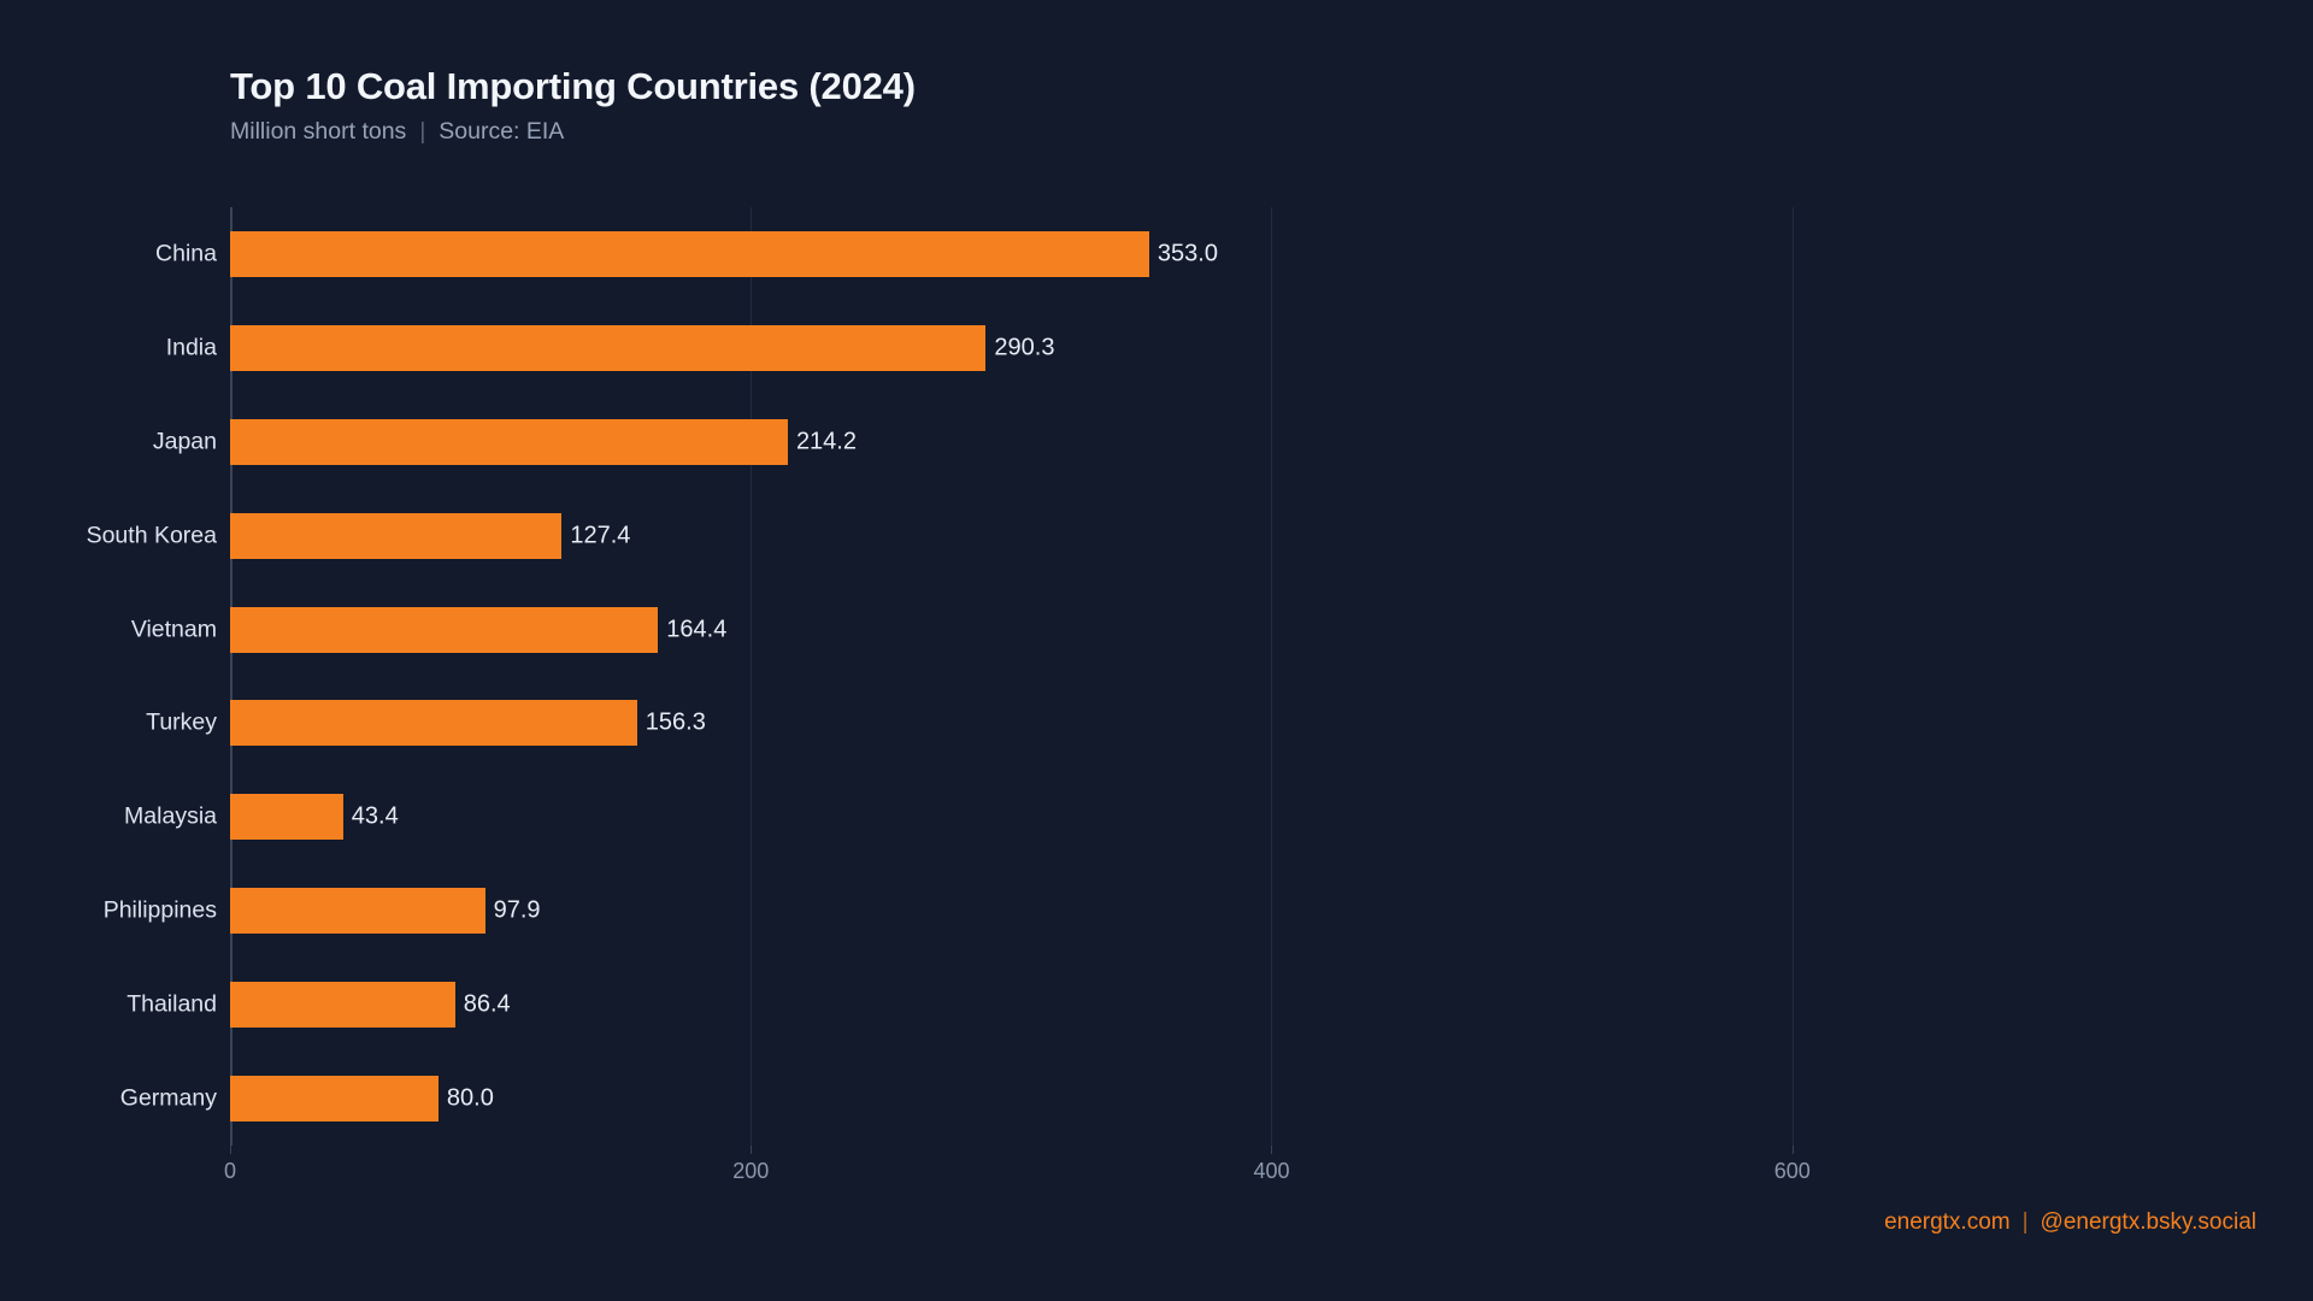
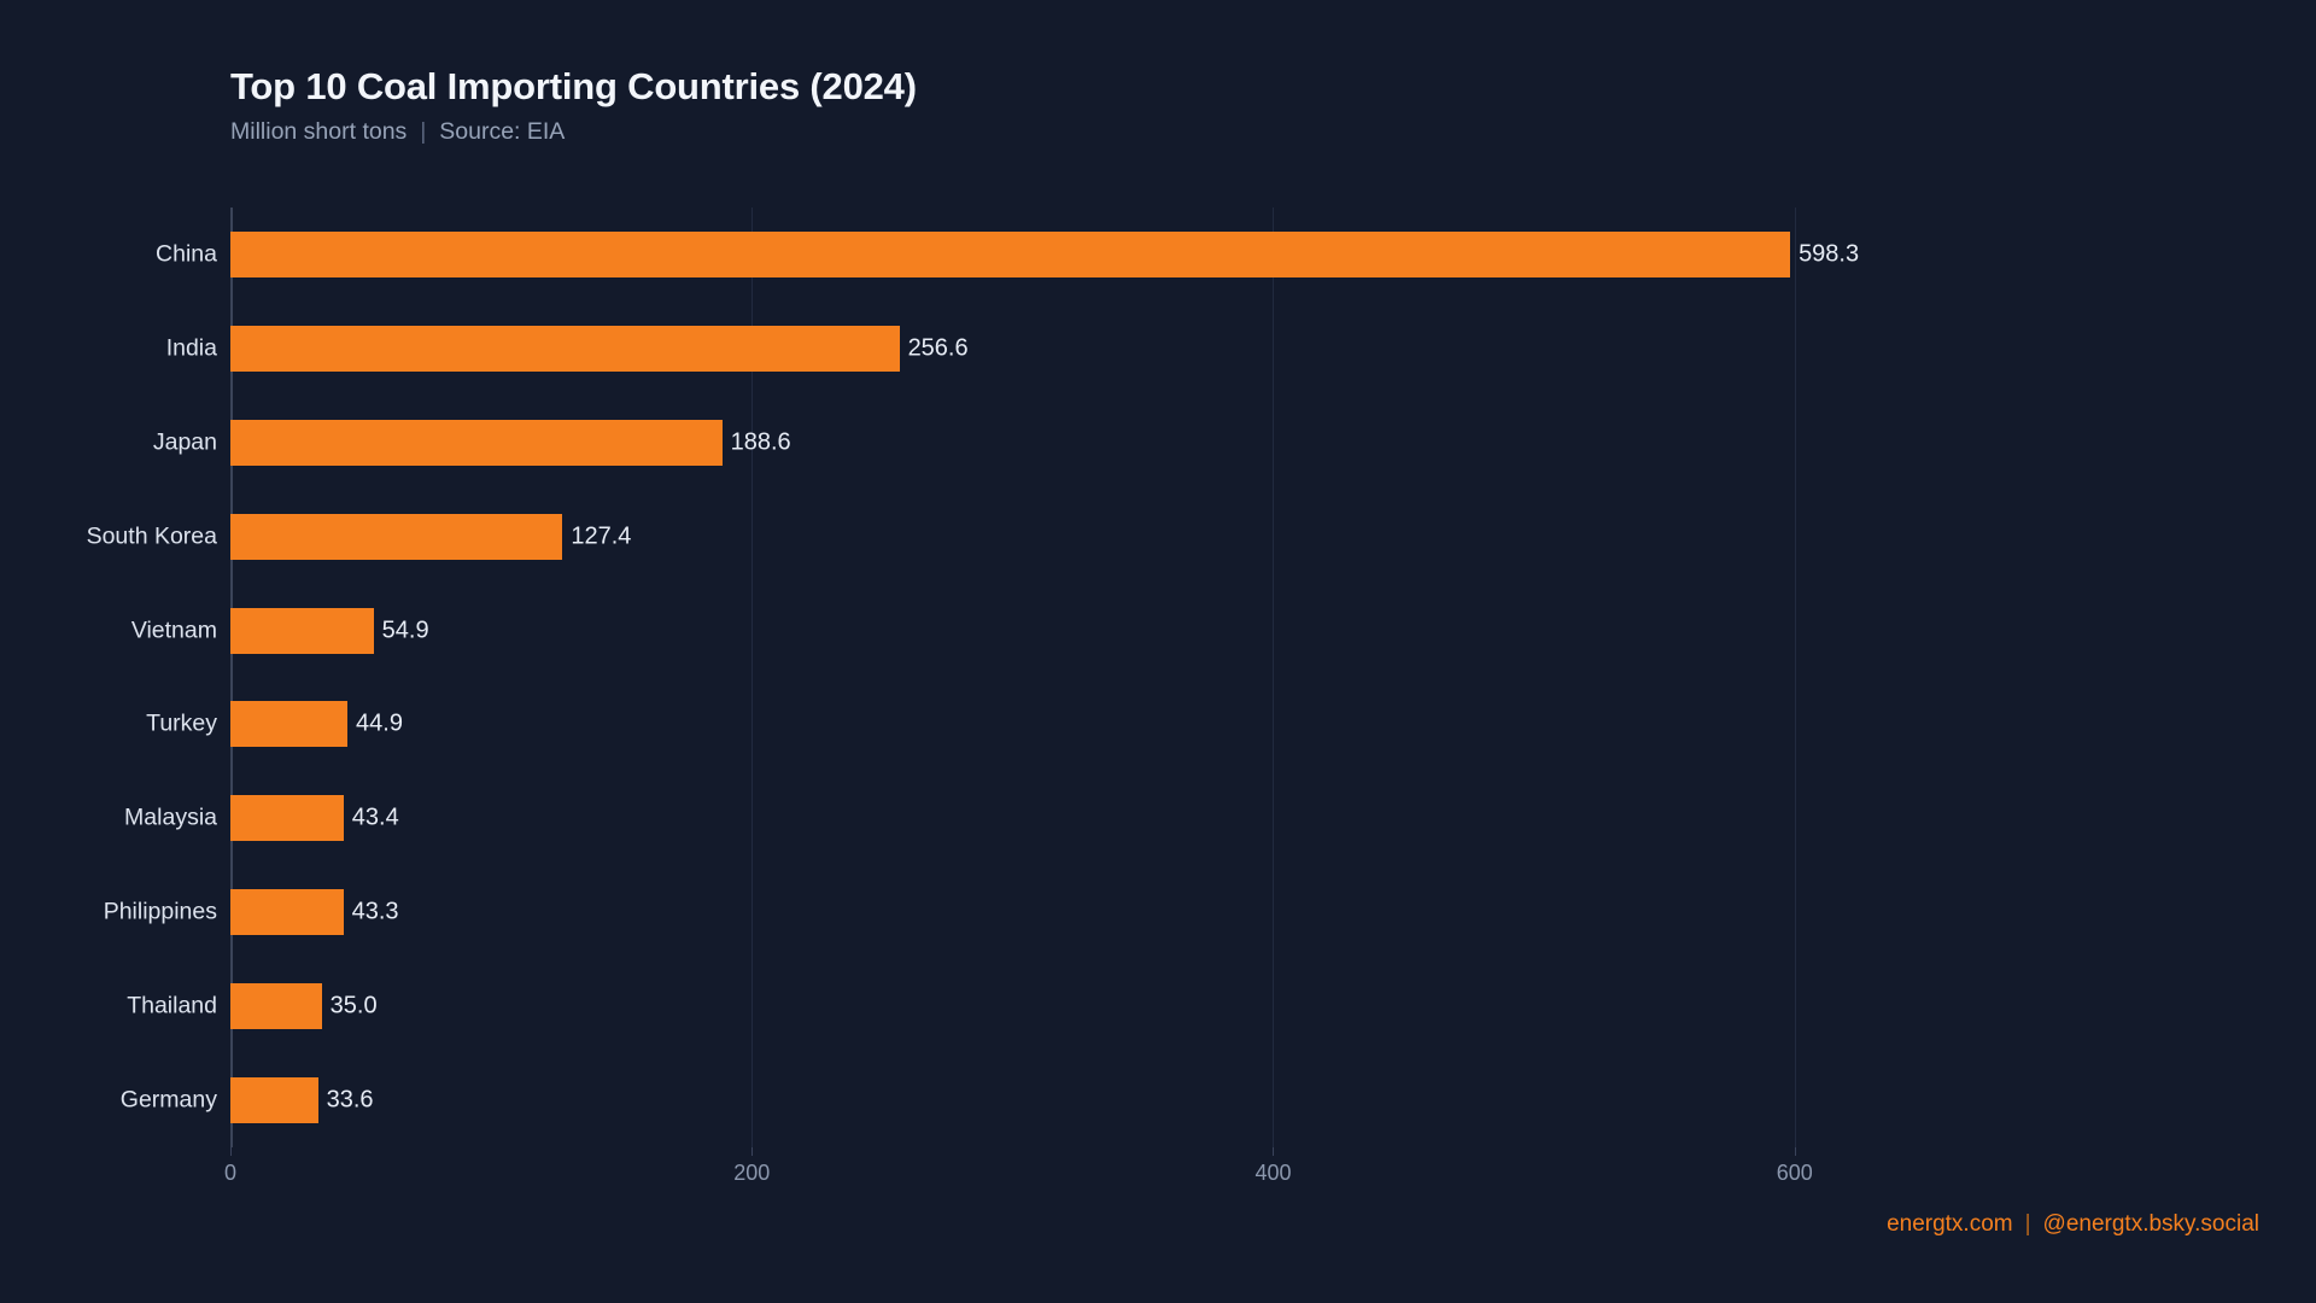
China: 353.0 -> 598.3
India: 290.3 -> 256.6
Japan: 214.2 -> 188.6
Vietnam: 164.4 -> 54.9
Turkey: 156.3 -> 44.9
Philippines: 97.9 -> 43.3
Thailand: 86.4 -> 35.0
Germany: 80.0 -> 33.6
